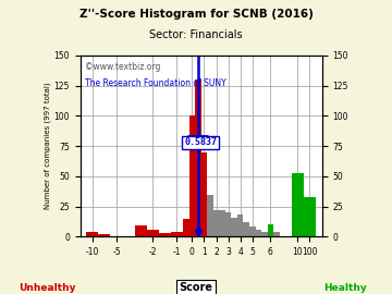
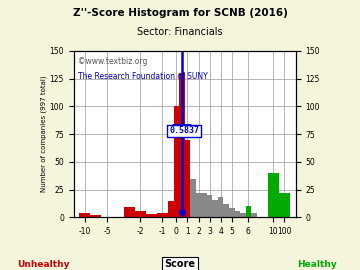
10: 53 -> 40
100: 33 -> 22
